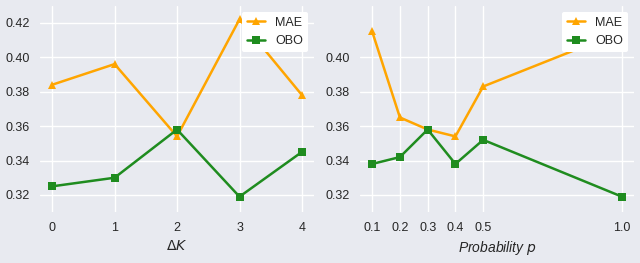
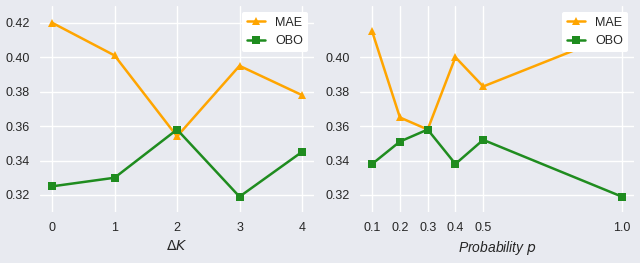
MAE/0: 0.384 -> 0.420
MAE/1: 0.396 -> 0.401
MAE/3: 0.422 -> 0.395
OBO/0.2: 0.342 -> 0.351
MAE/0.4: 0.354 -> 0.400
